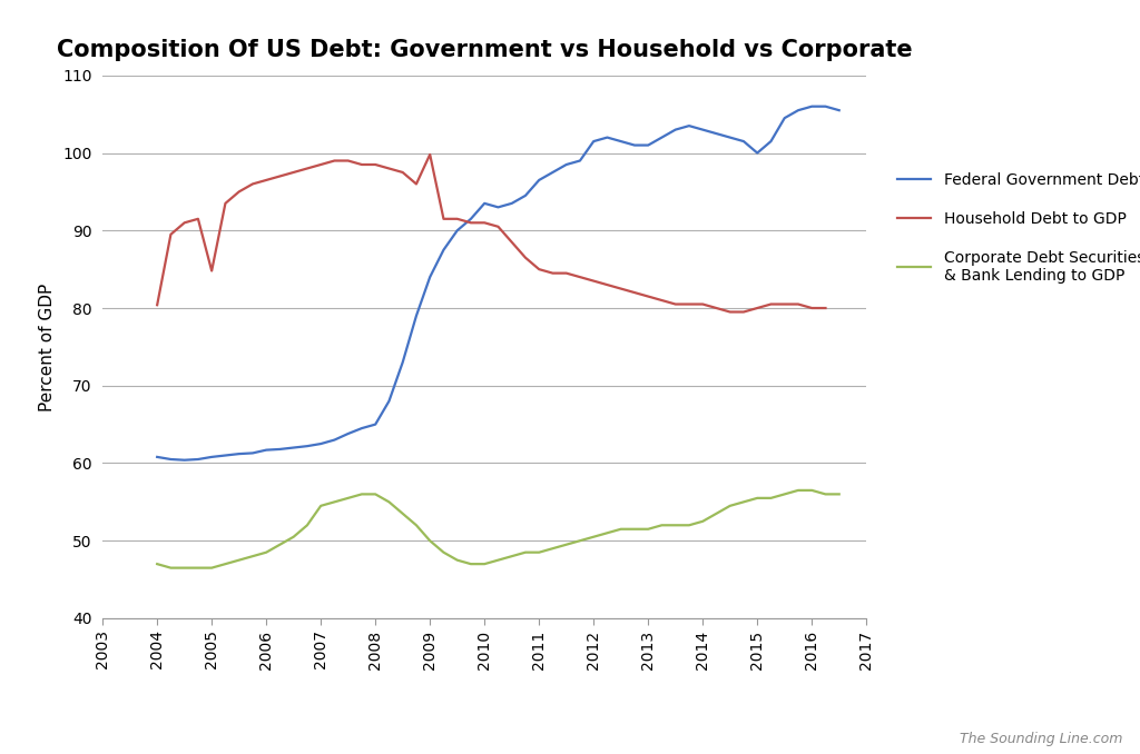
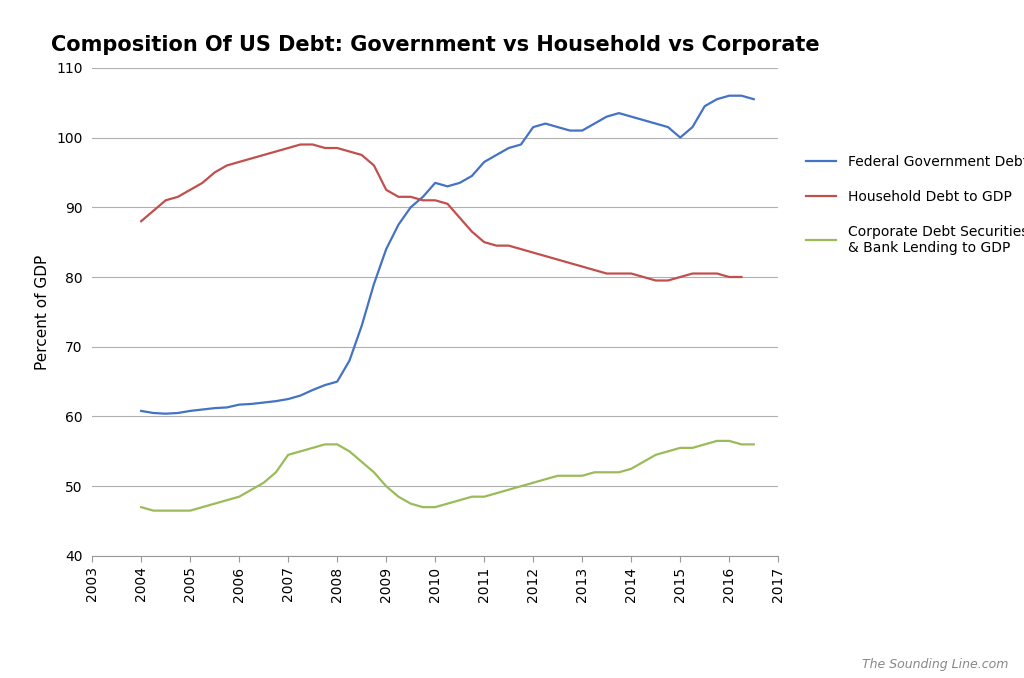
Household Debt to GDP/2004: 80.4 -> 88.0
Household Debt to GDP/2005: 84.8 -> 92.5
Household Debt to GDP/2009: 99.8 -> 92.5
